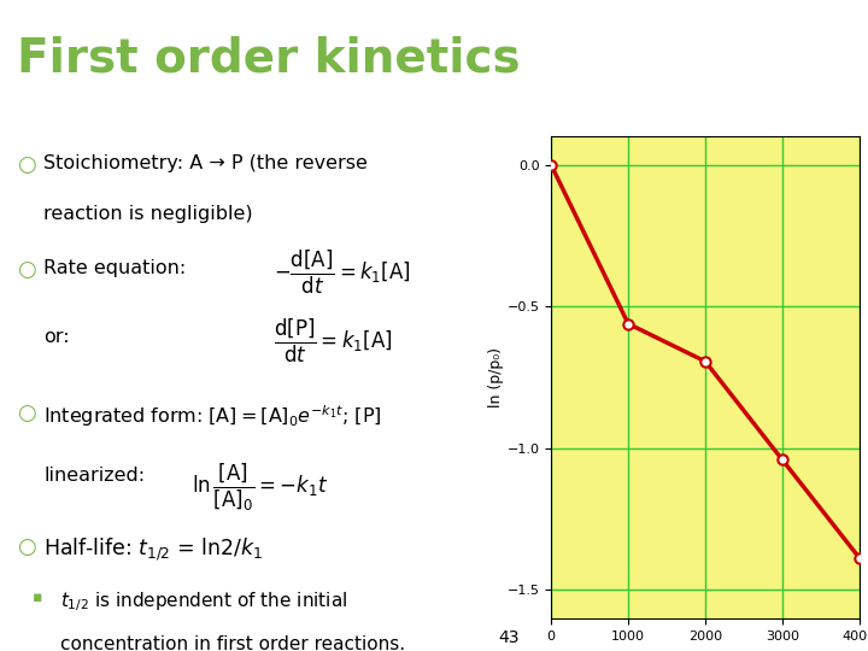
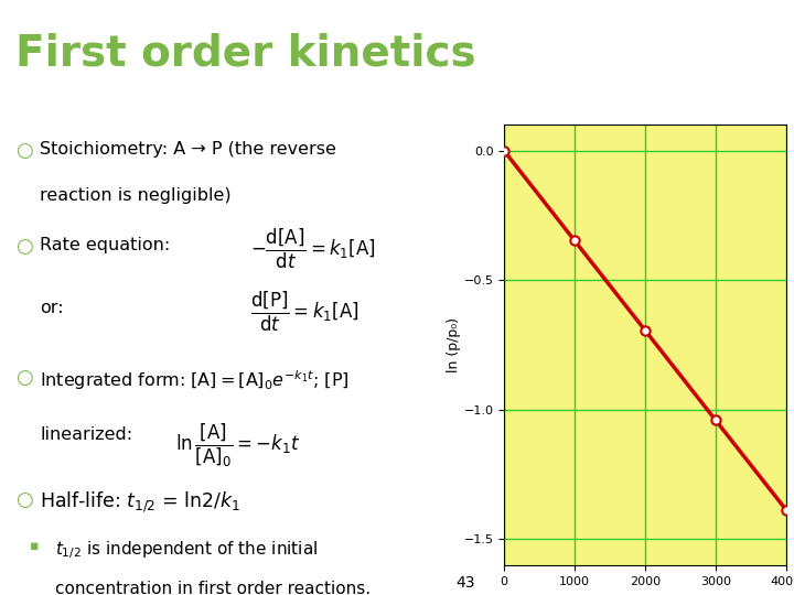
1000: -0.560 -> -0.347
